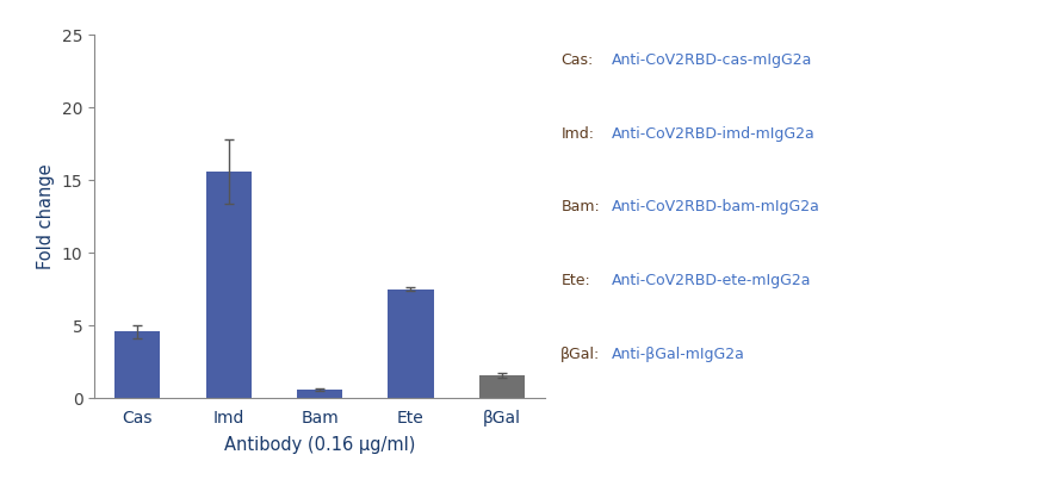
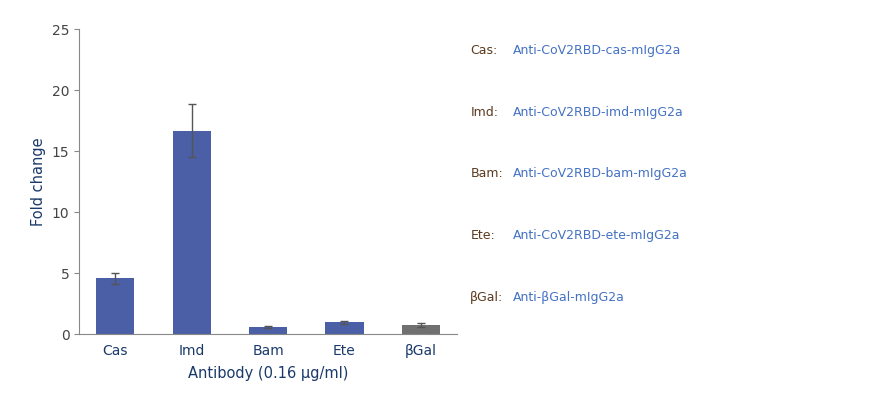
Imd: 15.6 -> 16.7
Ete: 7.5 -> 1.0
βGal: 1.6 -> 0.8
